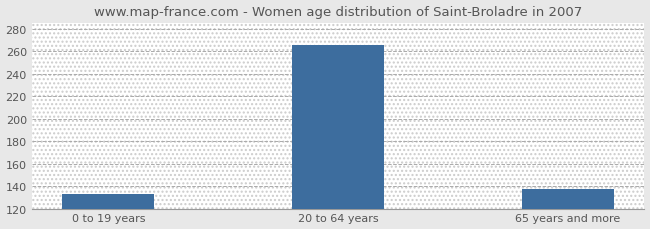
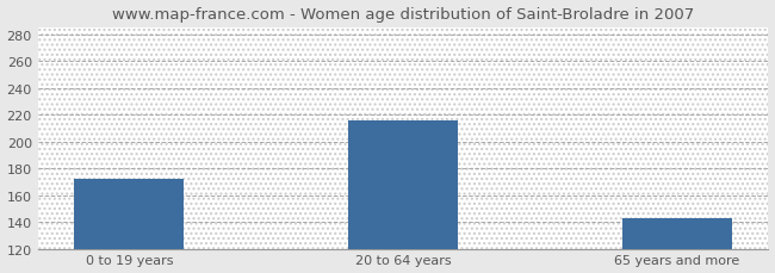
0 to 19 years: 133 -> 172
20 to 64 years: 265 -> 216
65 years and more: 137 -> 143
